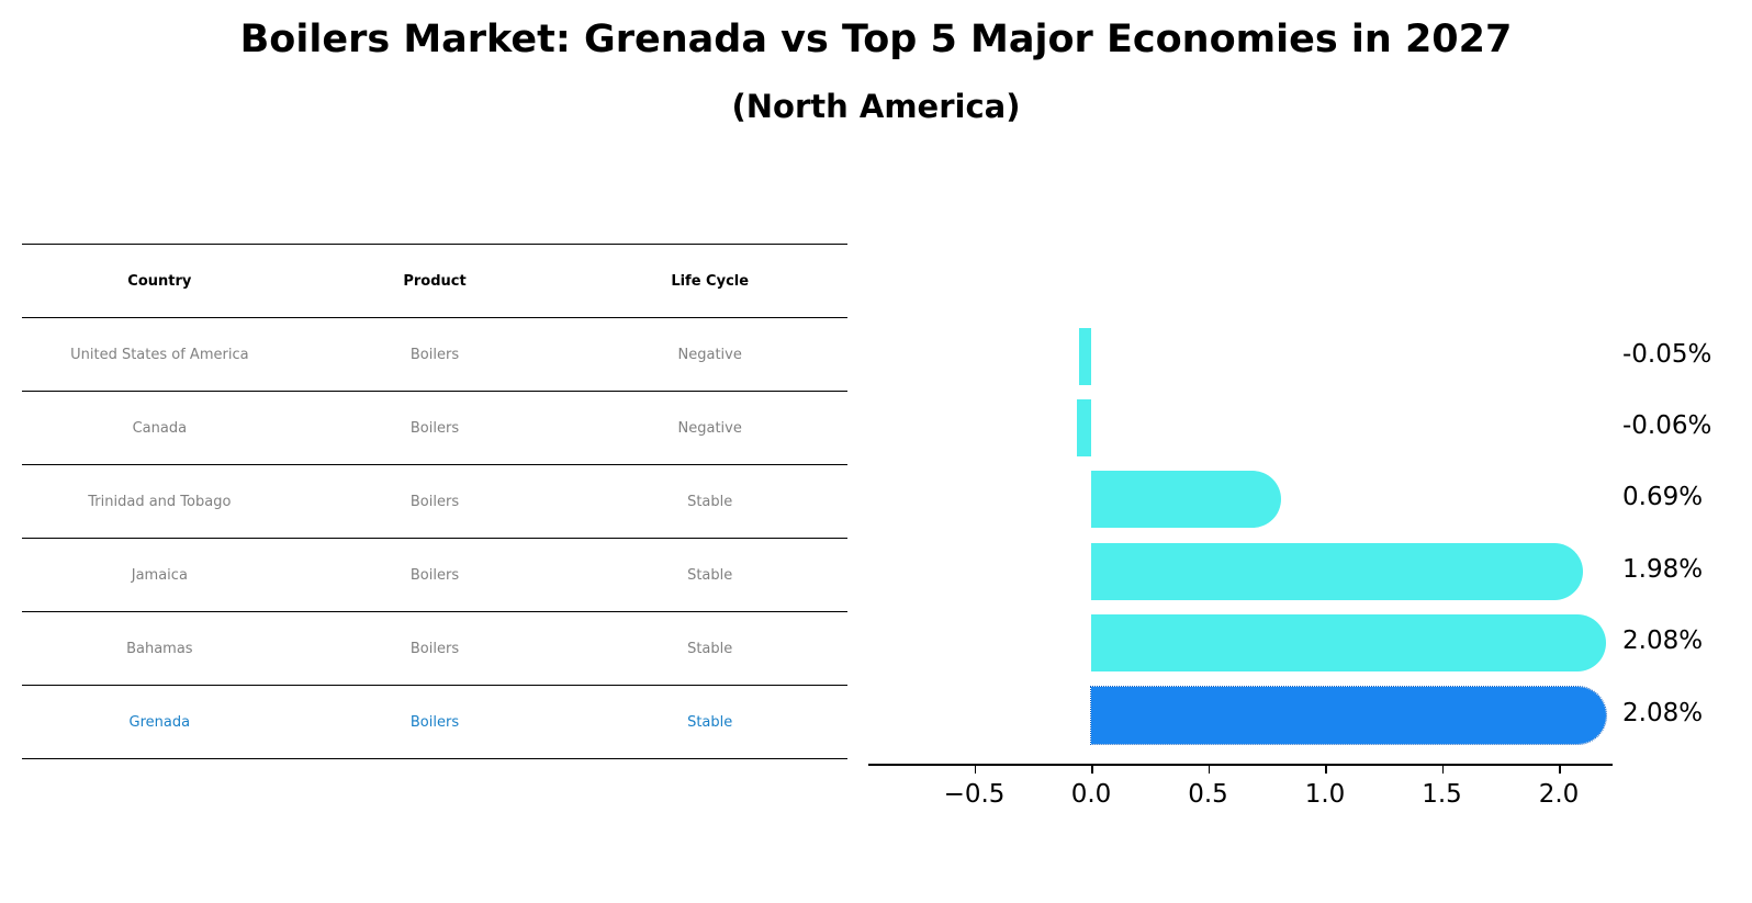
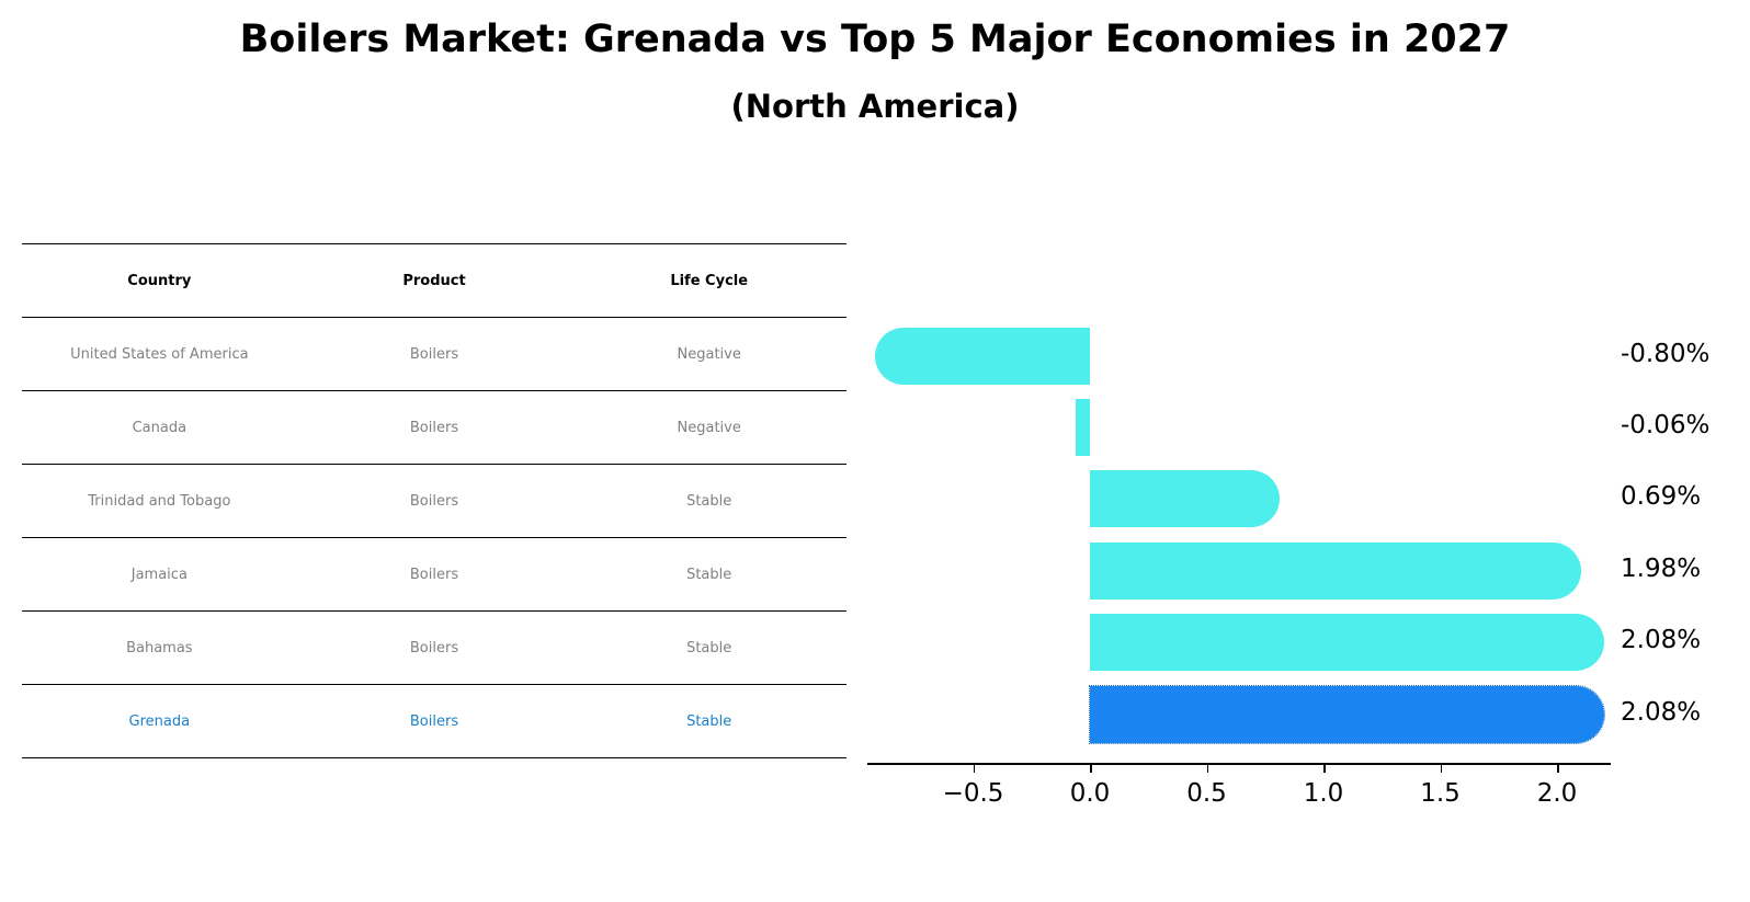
United States of America: -0.05% -> -0.80%
